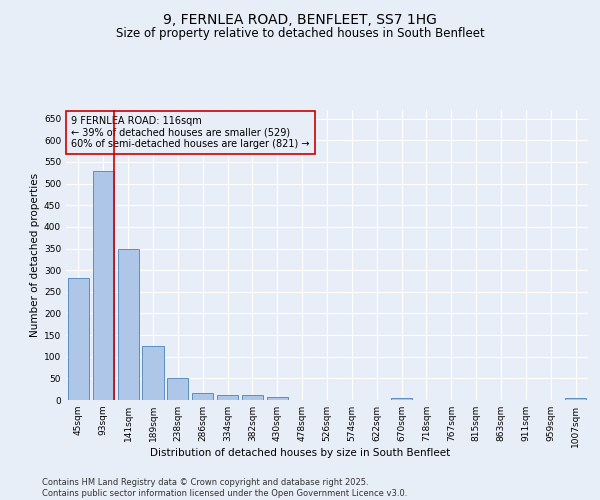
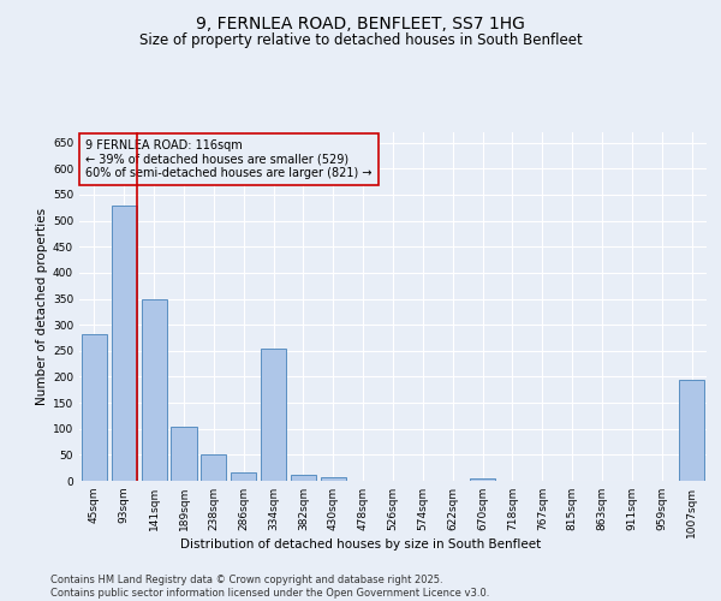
189sqm: 125 -> 105
334sqm: 11 -> 255
1007sqm: 5 -> 195
